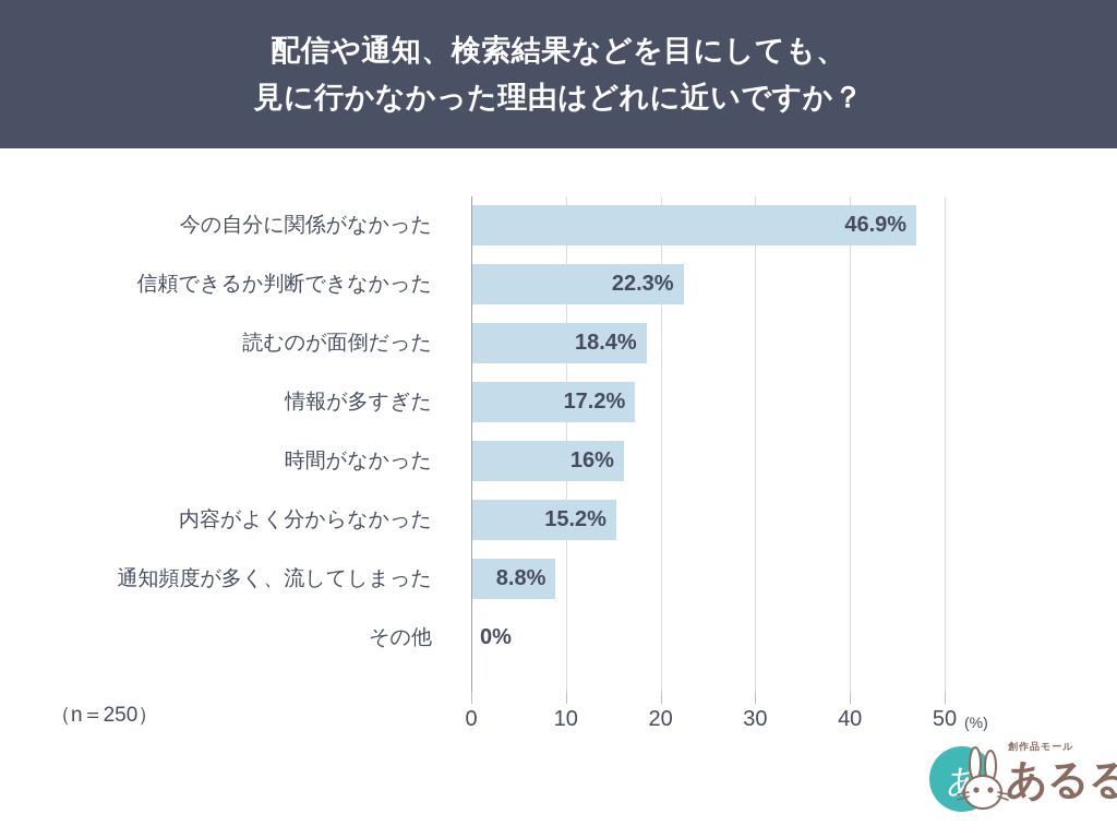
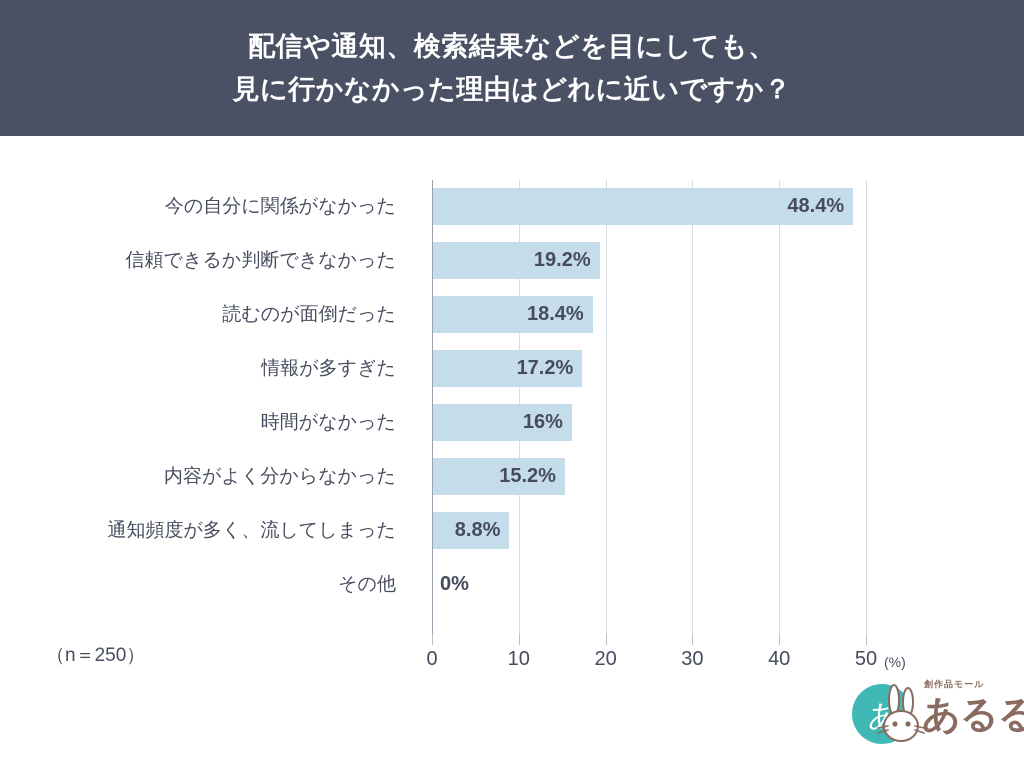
今の自分に関係がなかった: 46.9% -> 48.4%
信頼できるか判断できなかった: 22.3% -> 19.2%
